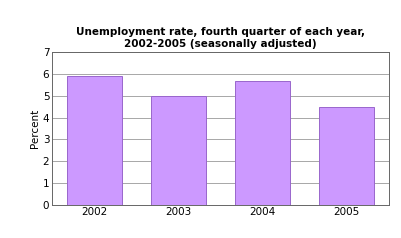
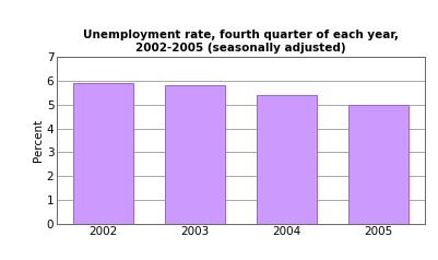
2003: 5.0 -> 5.8
2004: 5.7 -> 5.4
2005: 4.5 -> 5.0
